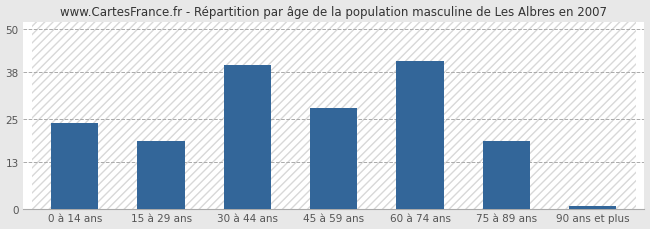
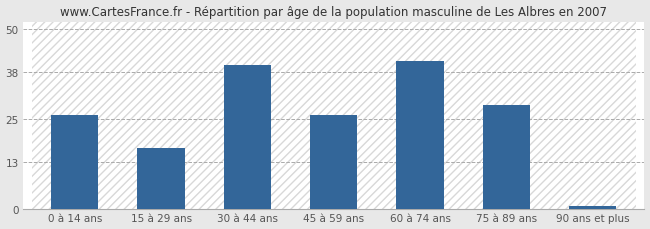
0 à 14 ans: 24 -> 26
15 à 29 ans: 19 -> 17
45 à 59 ans: 28 -> 26
75 à 89 ans: 19 -> 29
